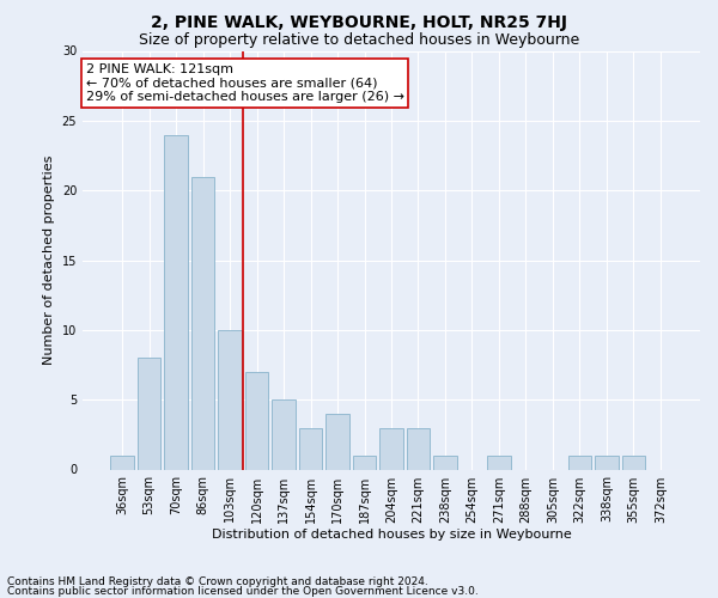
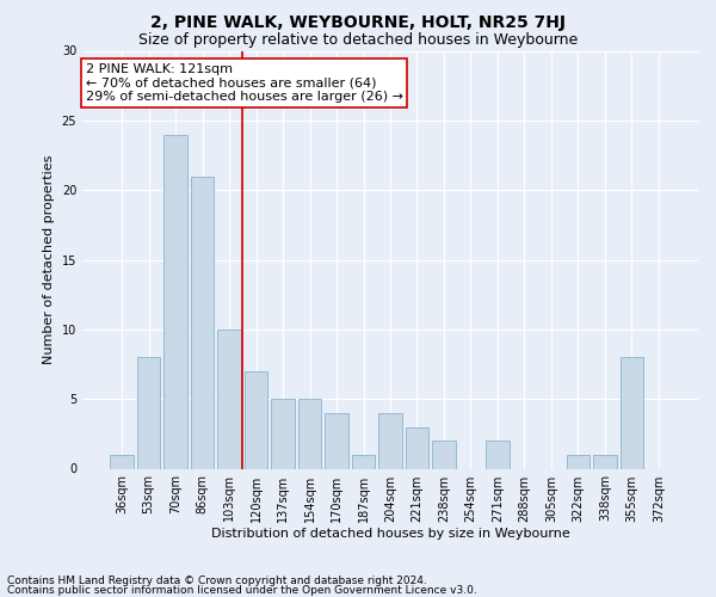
154sqm: 3 -> 5
204sqm: 3 -> 4
238sqm: 1 -> 2
271sqm: 1 -> 2
355sqm: 1 -> 8
